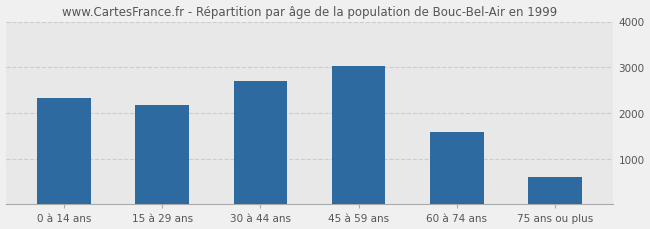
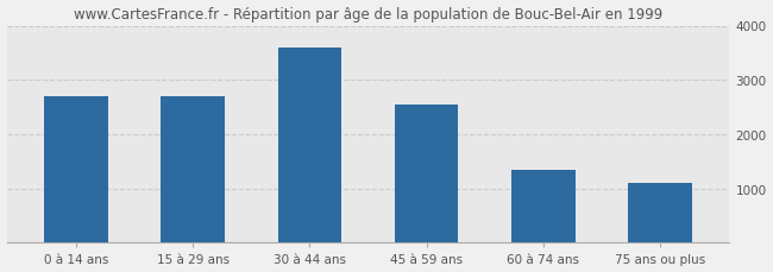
0 à 14 ans: 2320 -> 2700
15 à 29 ans: 2180 -> 2700
30 à 44 ans: 2700 -> 3600
45 à 59 ans: 3030 -> 2550
60 à 74 ans: 1590 -> 1350
75 ans ou plus: 590 -> 1100
